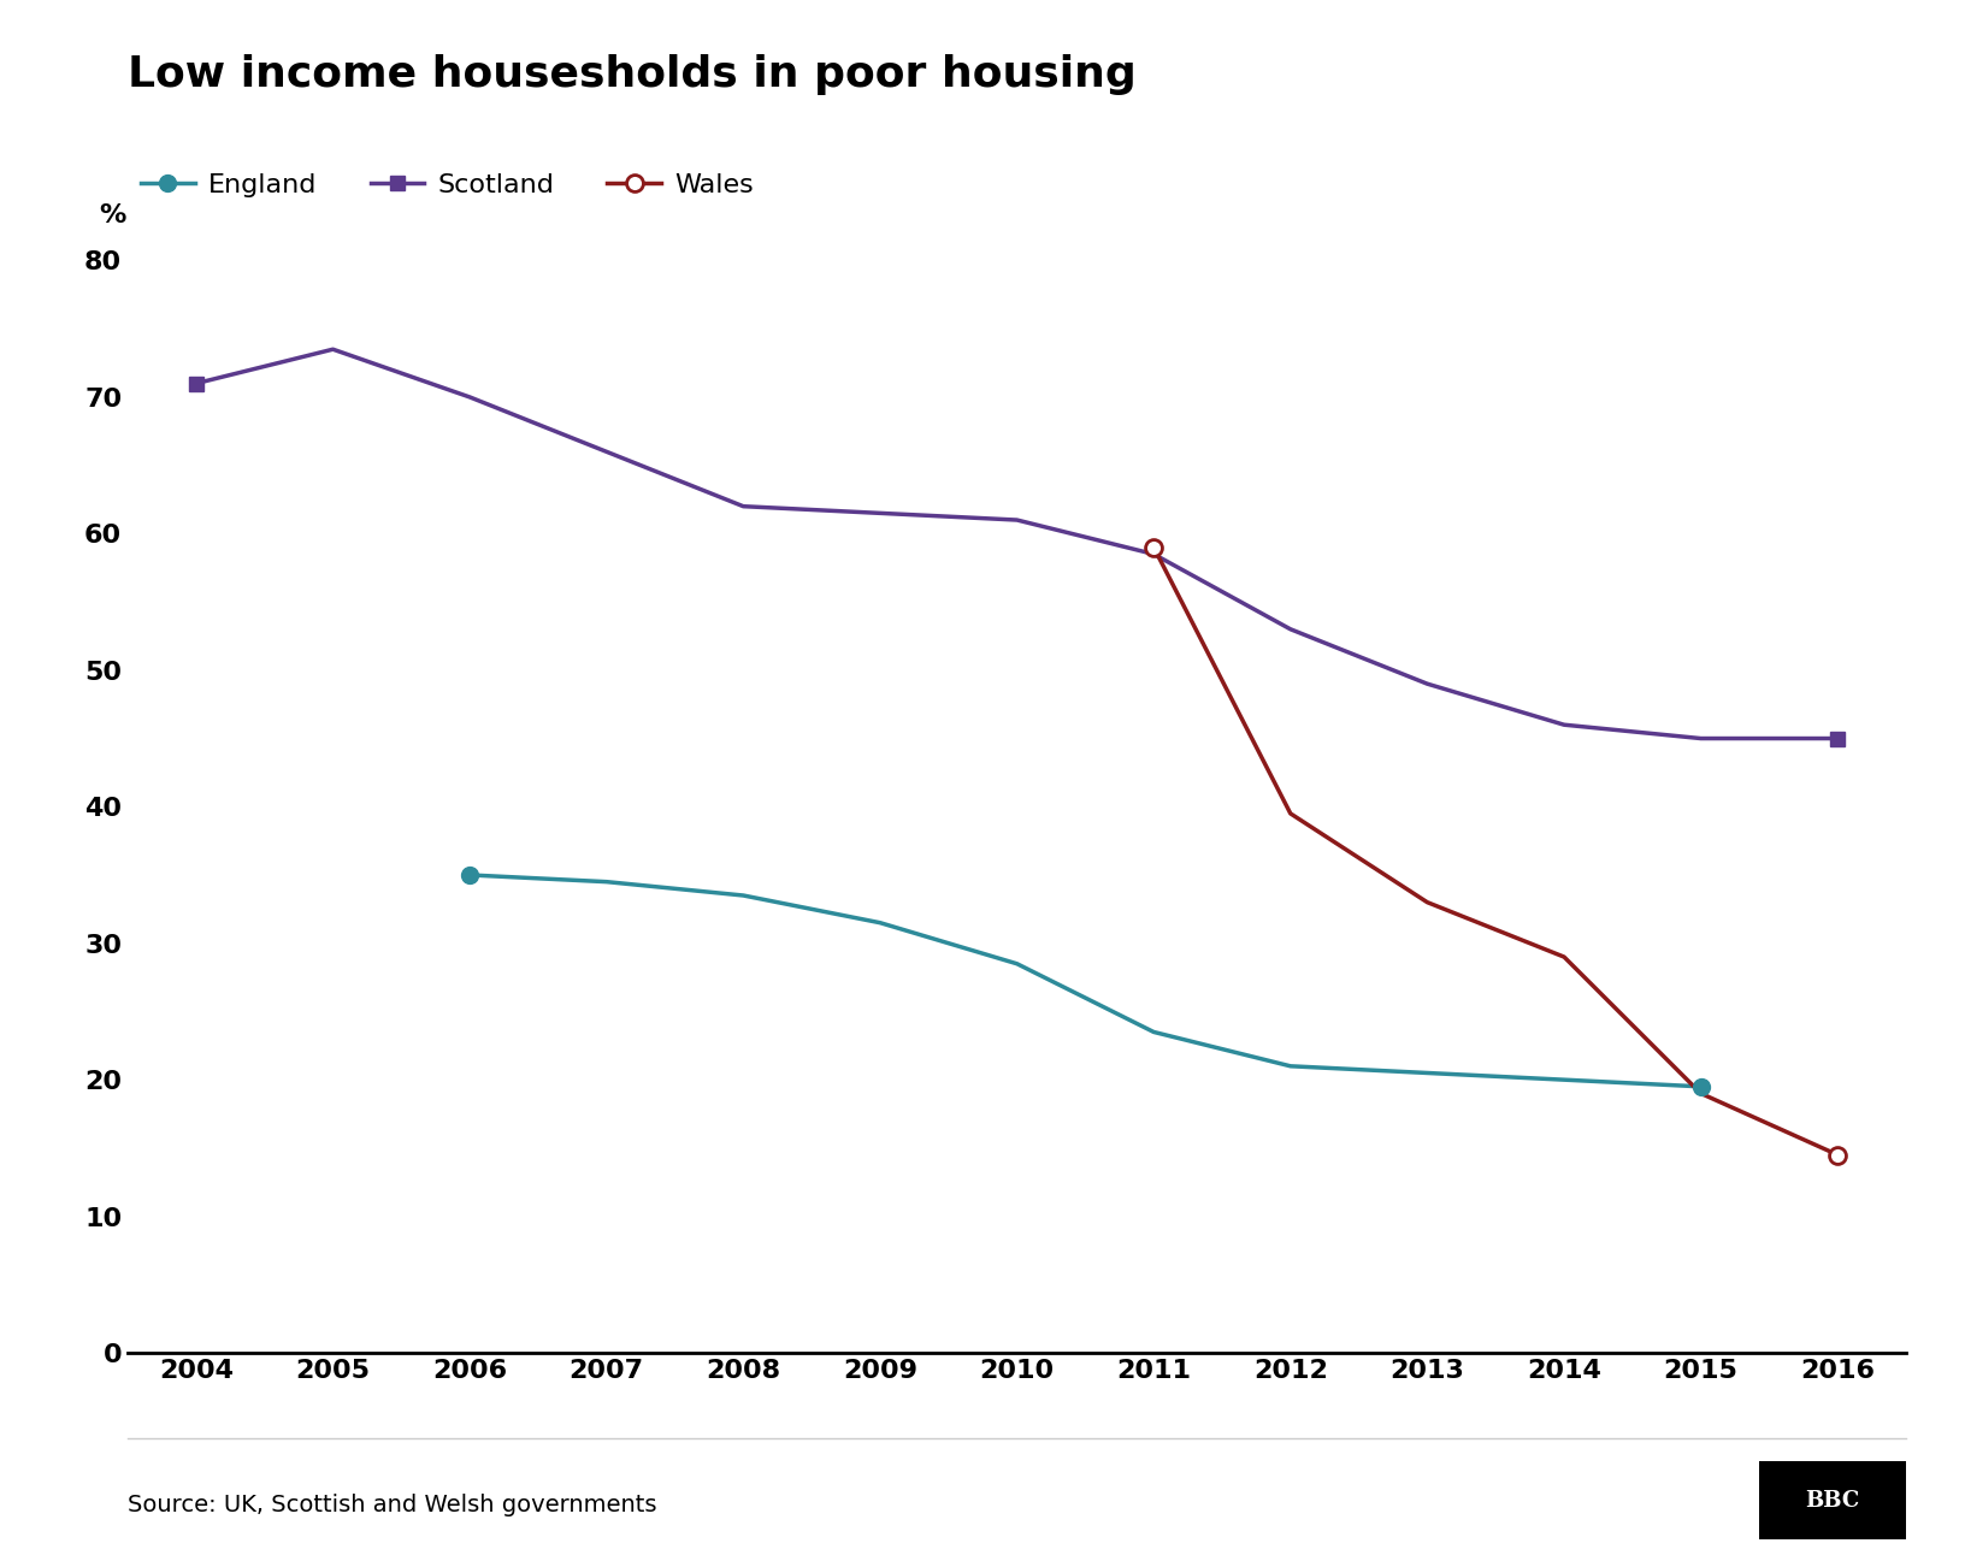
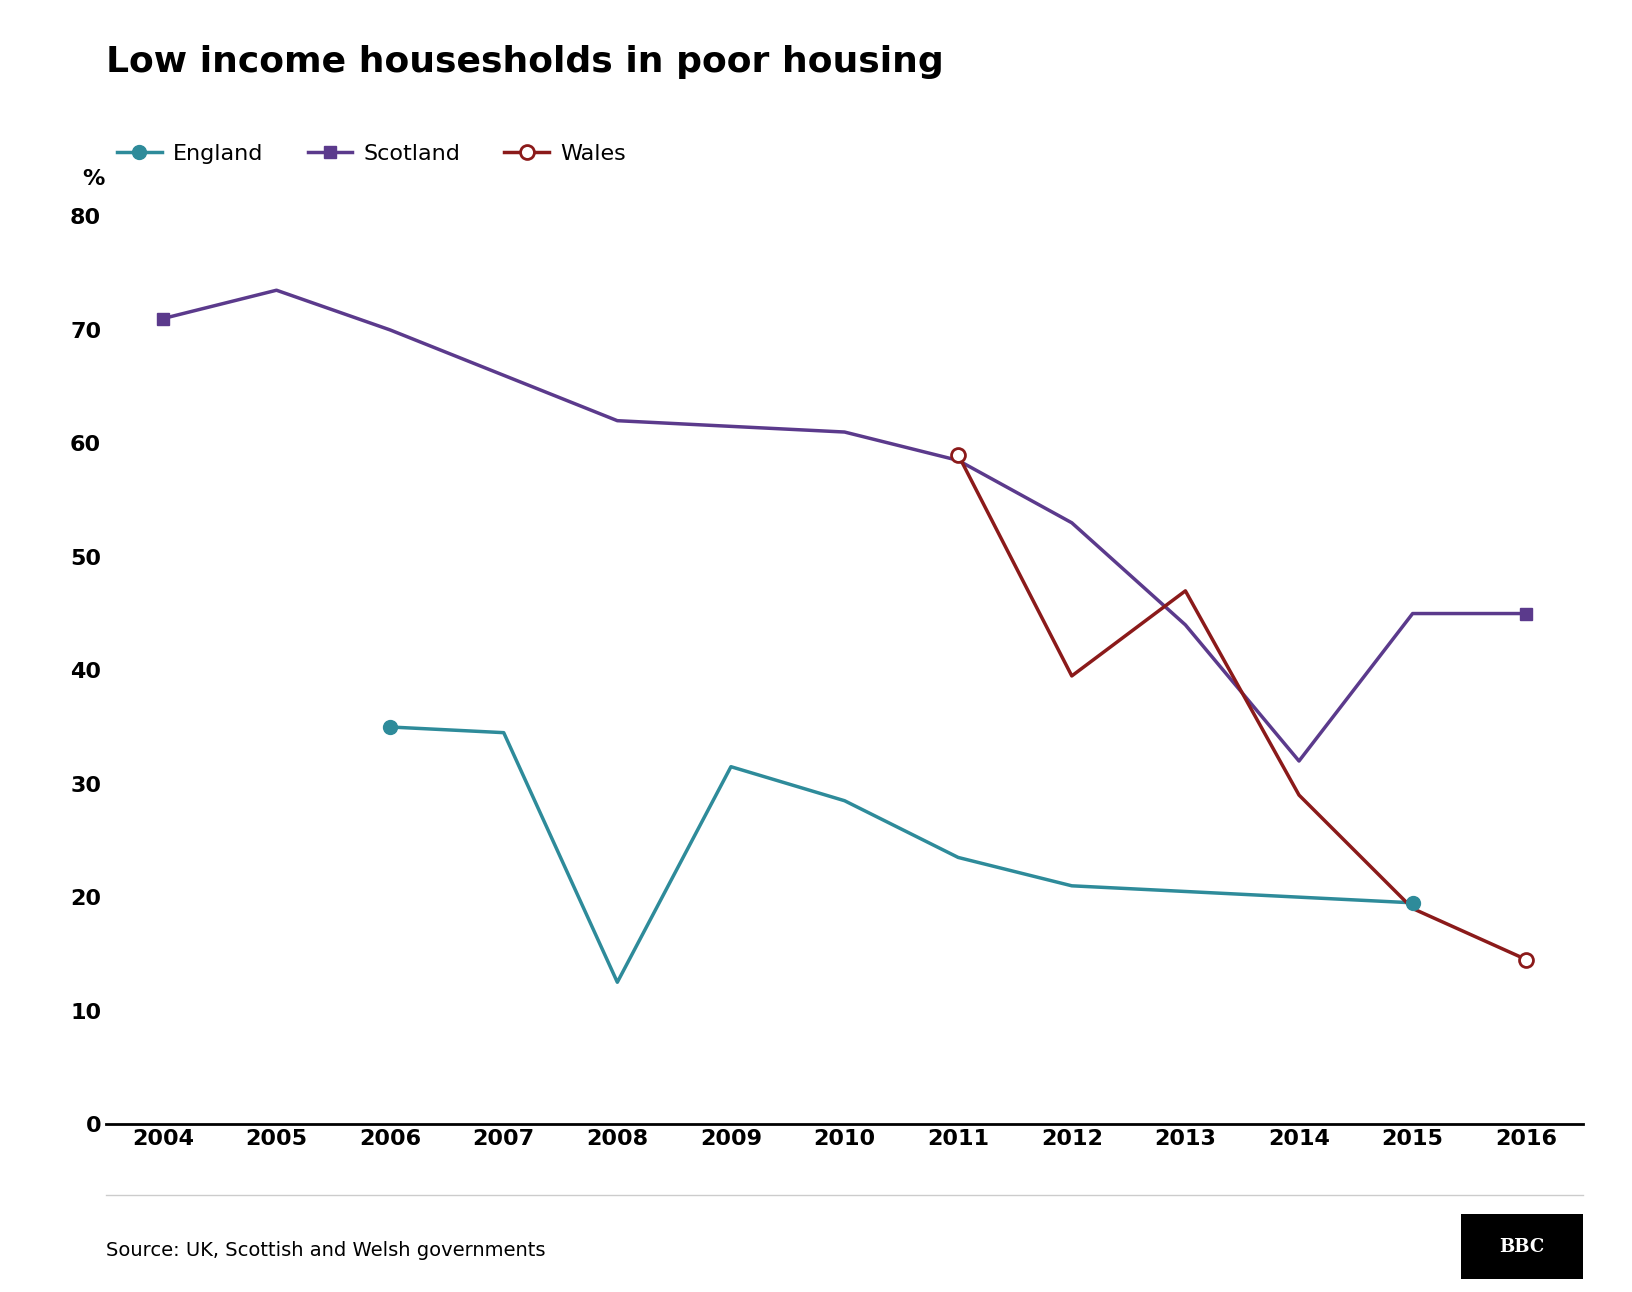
England/2008: 33.5 -> 12.5
Scotland/2013: 49.0 -> 44.0
Wales/2013: 33.0 -> 47.0
Scotland/2014: 46.0 -> 32.0
